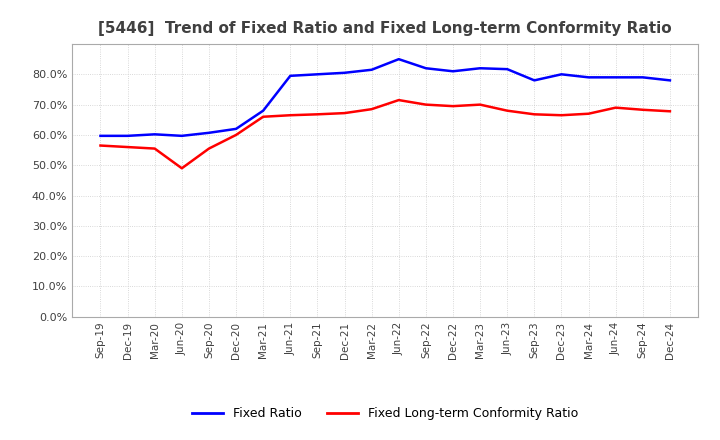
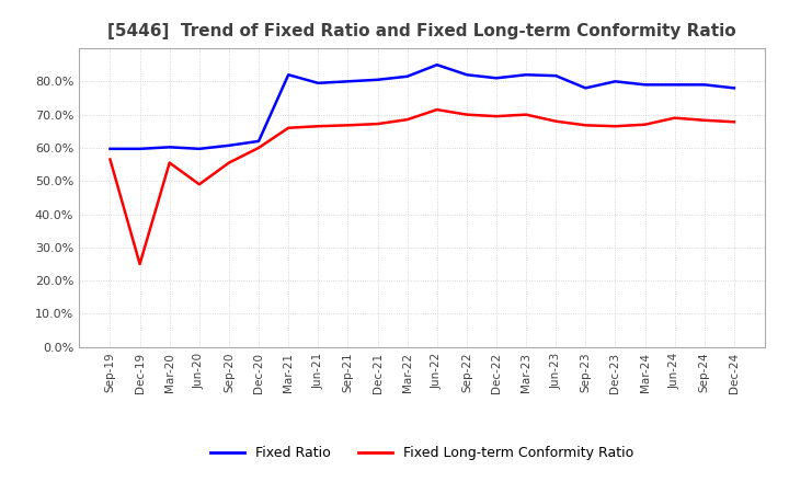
Fixed Long-term Conformity Ratio/Dec-19: 56.0% -> 25.0%
Fixed Ratio/Mar-21: 68.0% -> 82.0%
